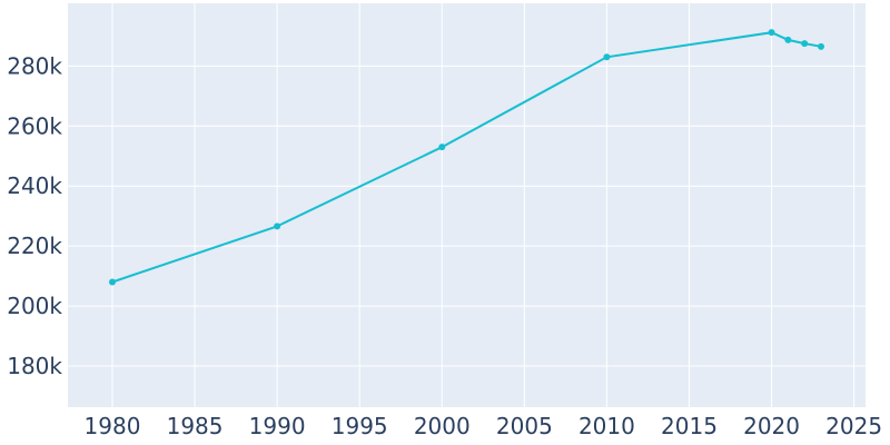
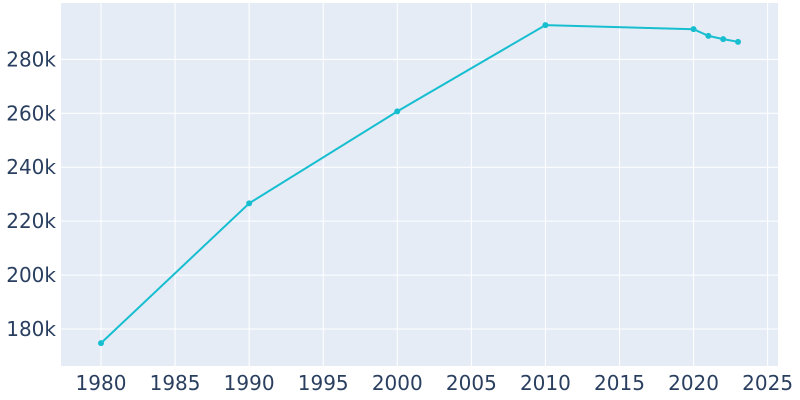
1980: 208k -> 175k
2000: 253k -> 261k
2010: 283k -> 293k
